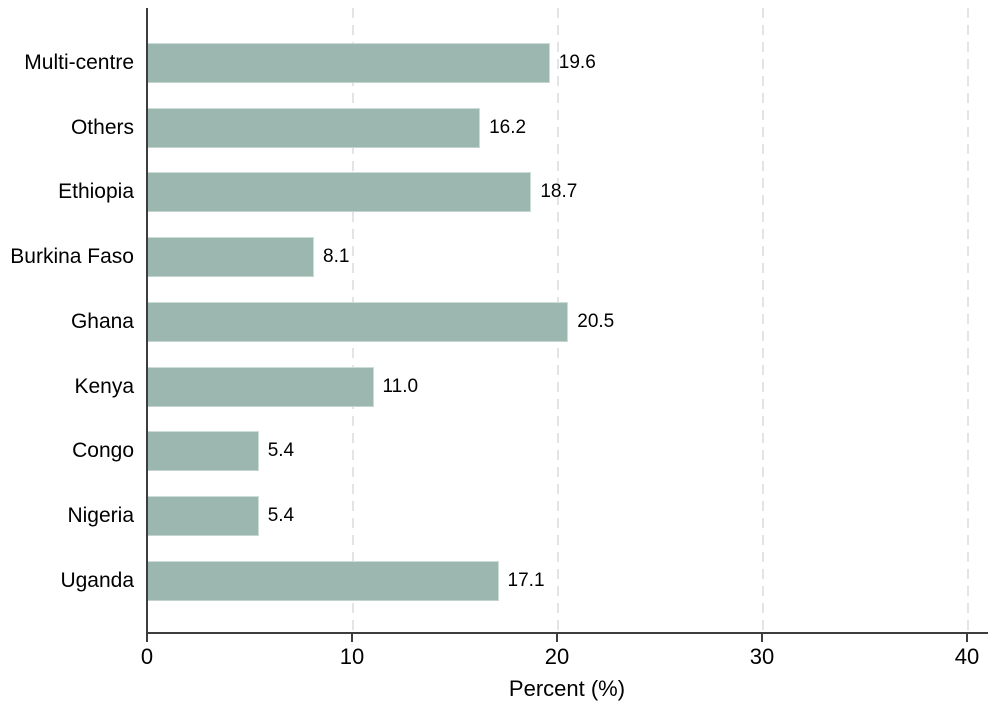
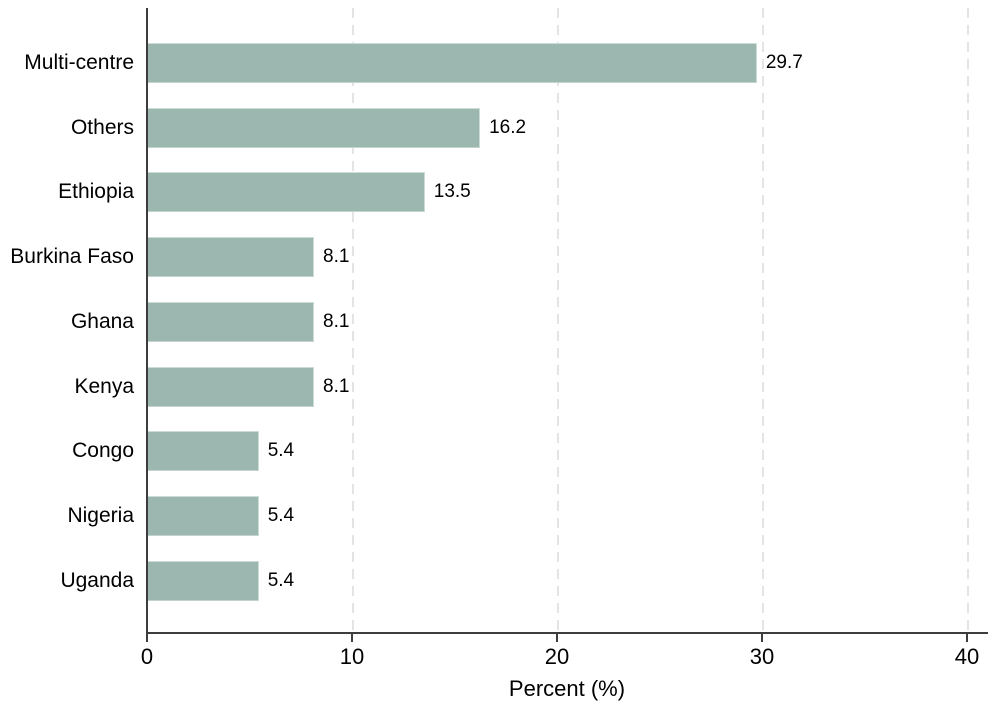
Multi-centre: 19.6 -> 29.7
Ethiopia: 18.7 -> 13.5
Ghana: 20.5 -> 8.1
Kenya: 11.0 -> 8.1
Uganda: 17.1 -> 5.4
